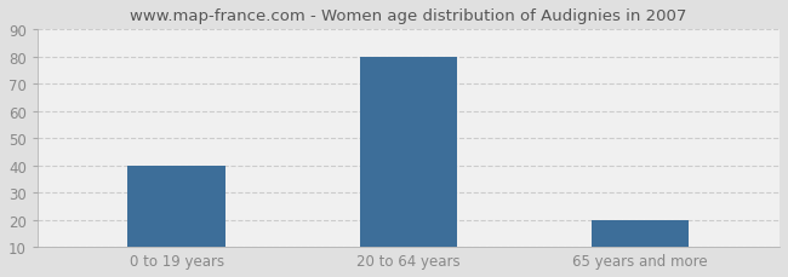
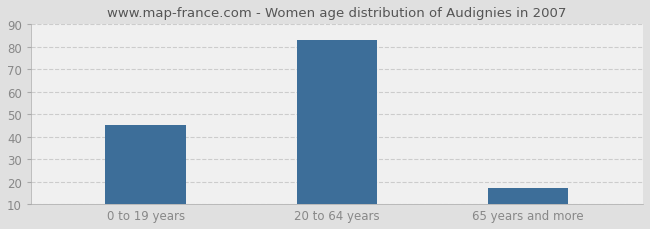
0 to 19 years: 40 -> 45
20 to 64 years: 80 -> 83
65 years and more: 20 -> 17
